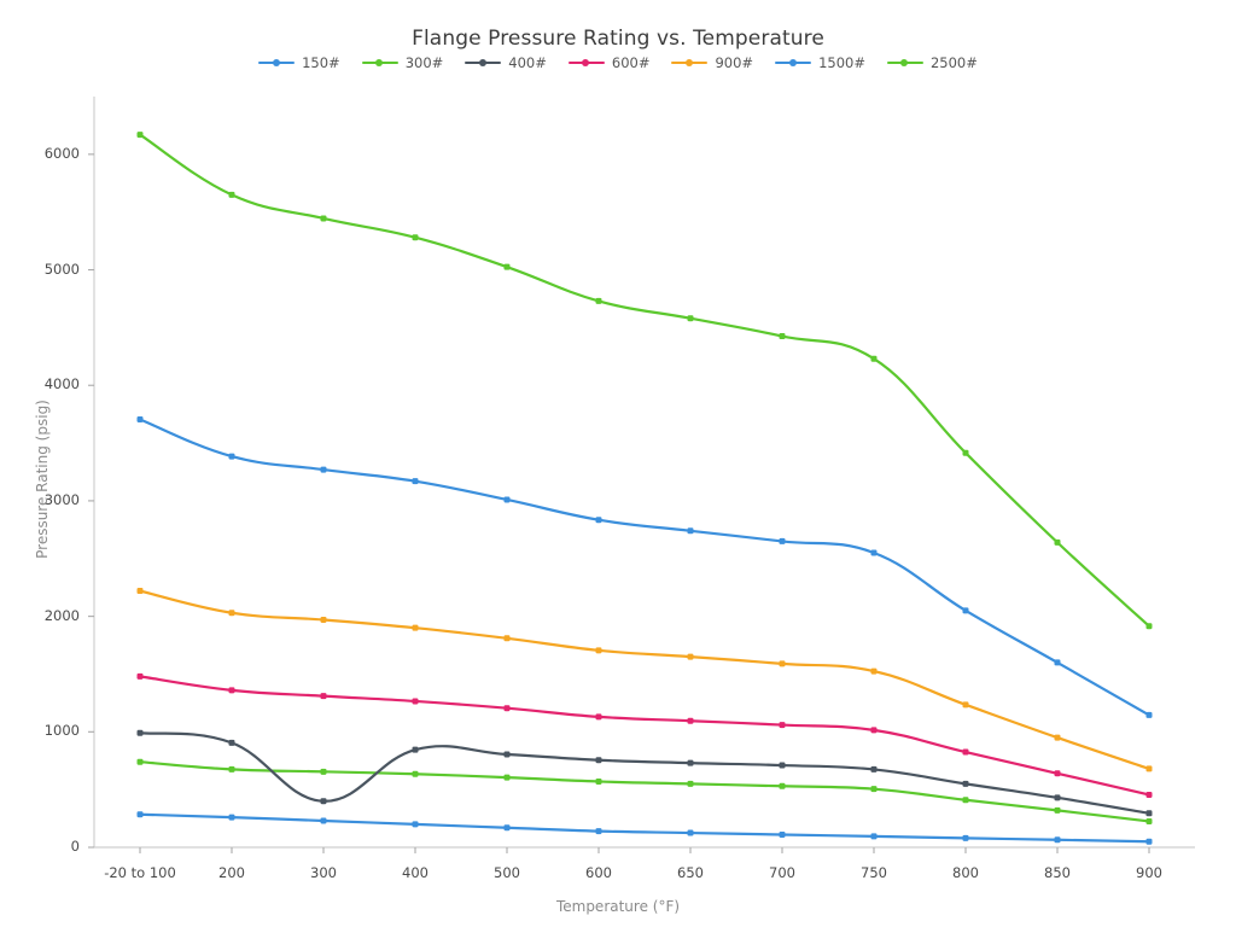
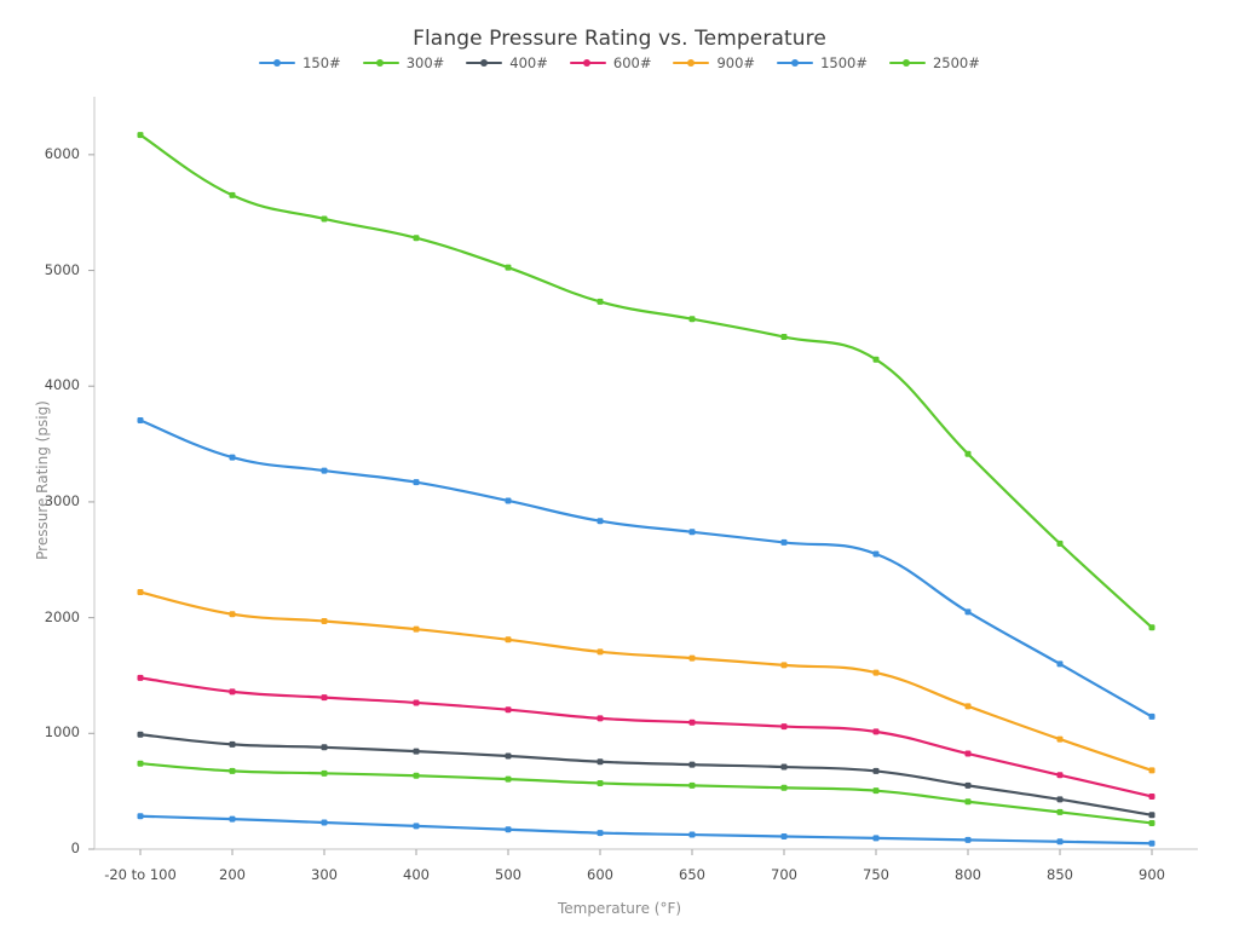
400#/300: 400 -> 900
